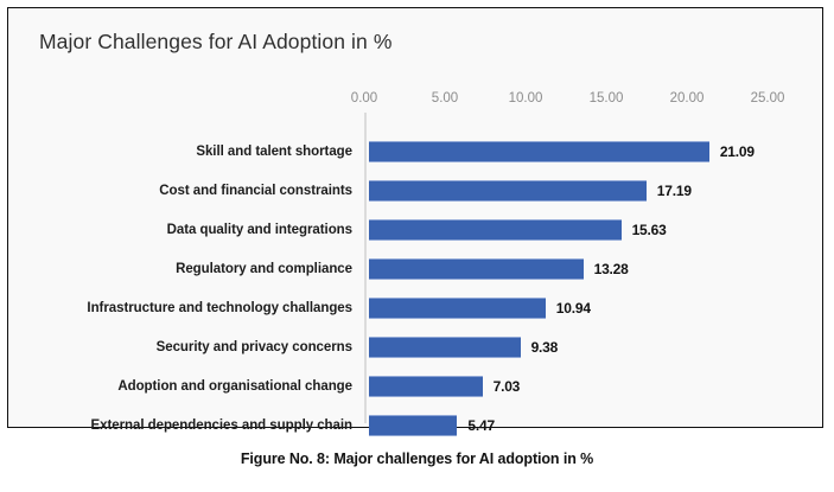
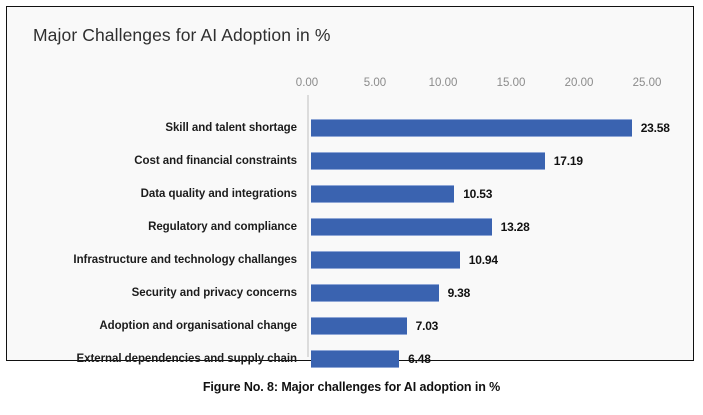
Skill and talent shortage: 21.09 -> 23.58
Data quality and integrations: 15.63 -> 10.53
External dependencies and supply chain: 5.47 -> 6.48
